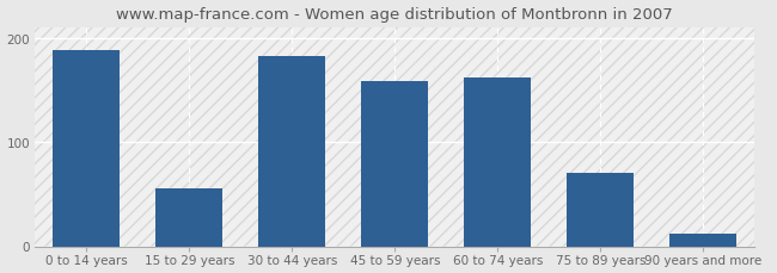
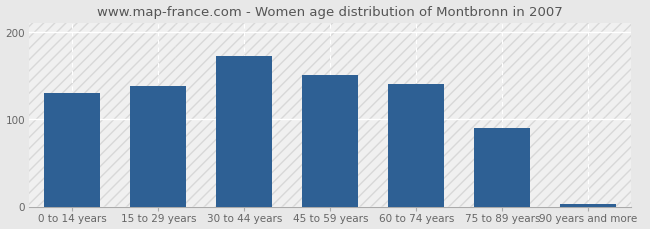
0 to 14 years: 188 -> 130
15 to 29 years: 56 -> 138
30 to 44 years: 182 -> 172
45 to 59 years: 158 -> 150
60 to 74 years: 162 -> 140
75 to 89 years: 70 -> 90
90 years and more: 12 -> 3
